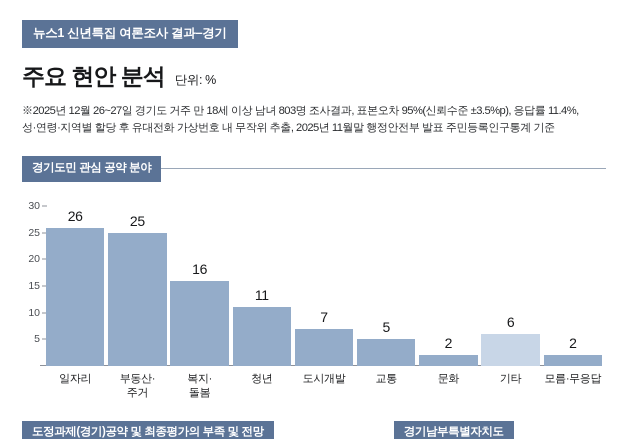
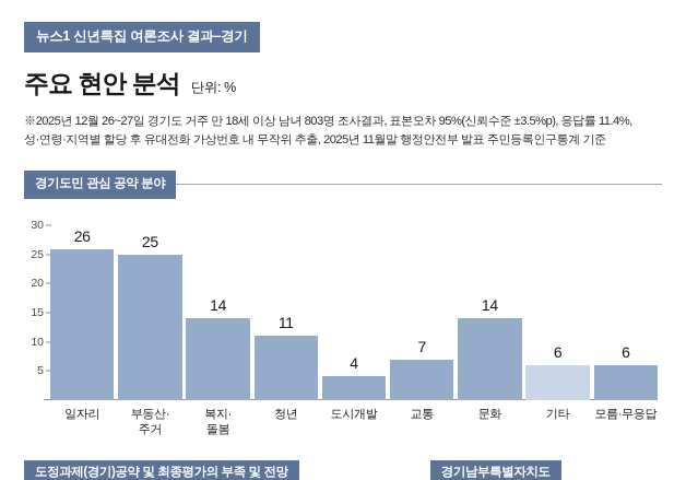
복지· 돌봄: 16 -> 14
도시개발: 7 -> 4
교통: 5 -> 7
문화: 2 -> 14
모름·무응답: 2 -> 6
